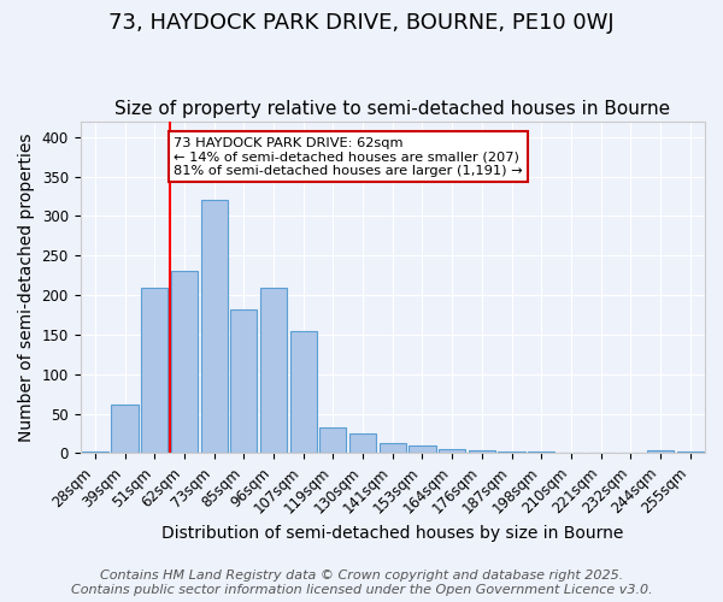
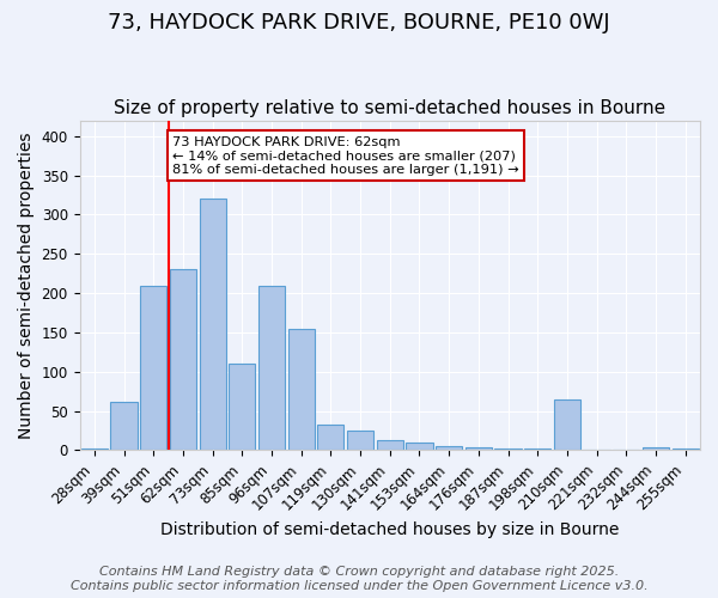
85sqm: 182 -> 110
210sqm: 1 -> 64
